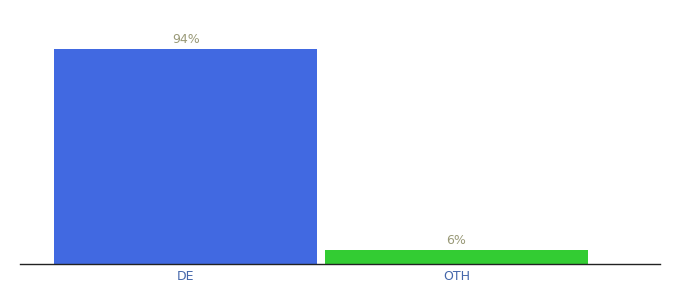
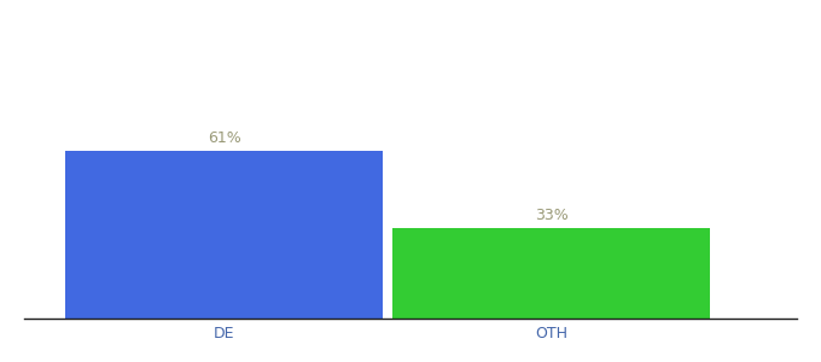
DE: 94% -> 61%
OTH: 6% -> 33%
